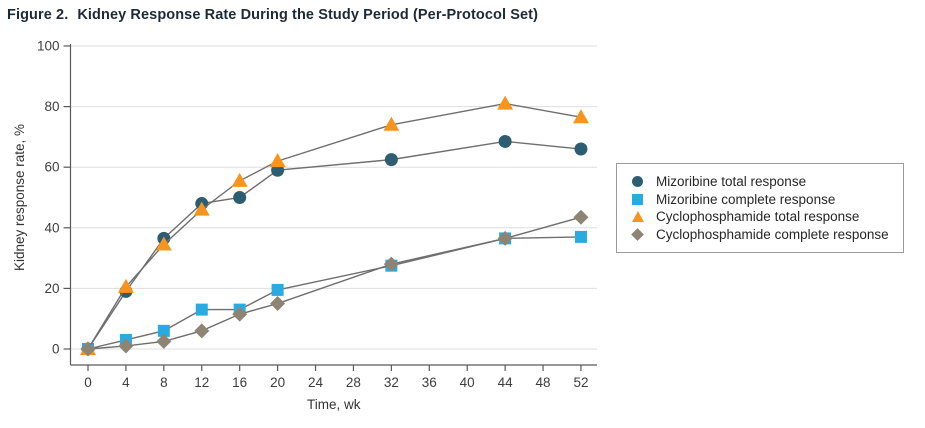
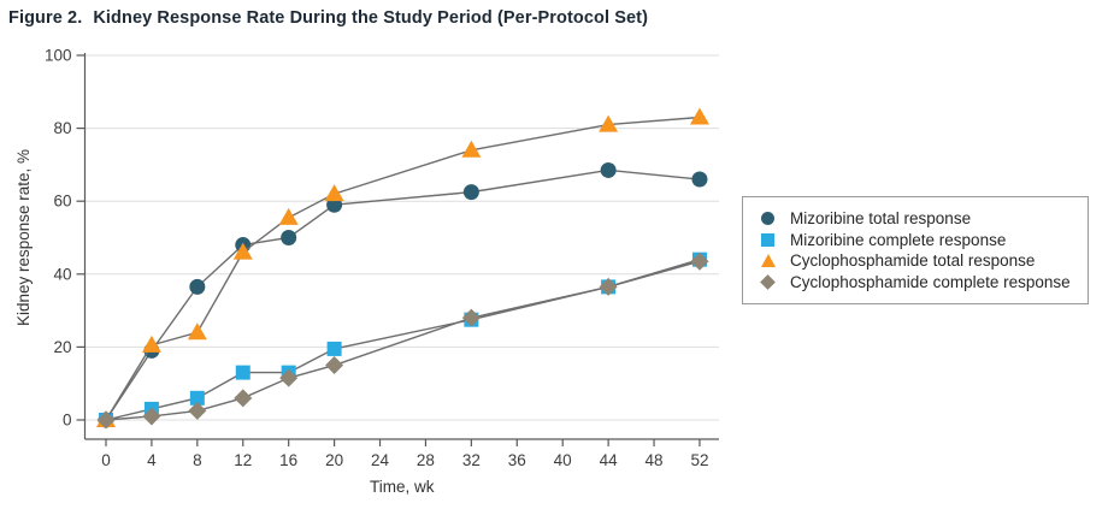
Cyclophosphamide total response/8: 34 -> 24
Mizoribine complete response/52: 37 -> 44
Cyclophosphamide total response/52: 76 -> 83
